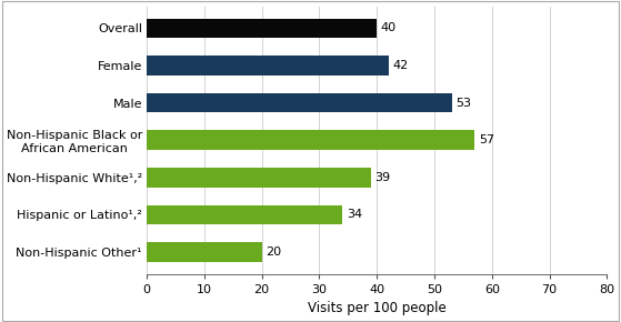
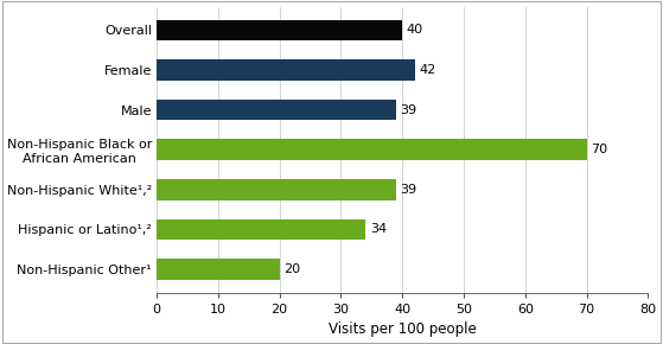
Male: 53 -> 39
Non-Hispanic Black or African American: 57 -> 70
